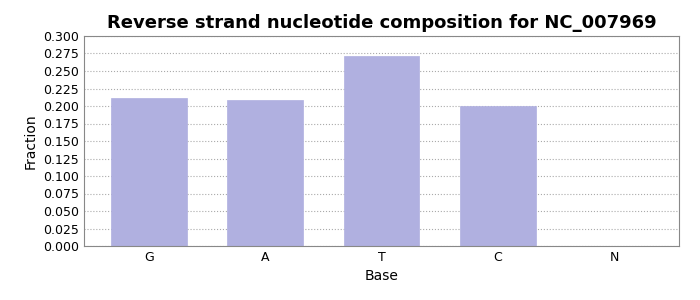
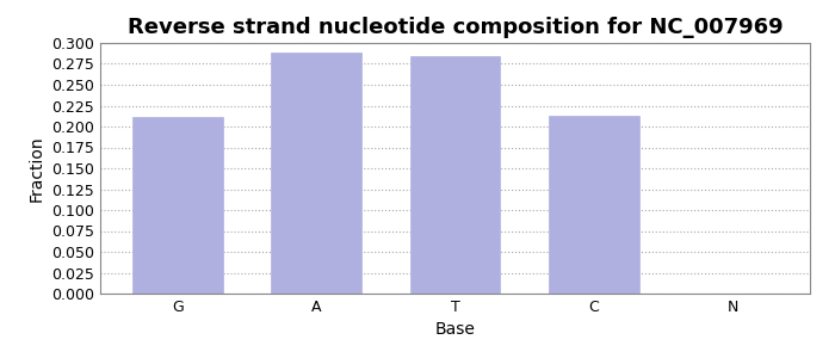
A: 0.208 -> 0.288
T: 0.272 -> 0.285
C: 0.200 -> 0.213
